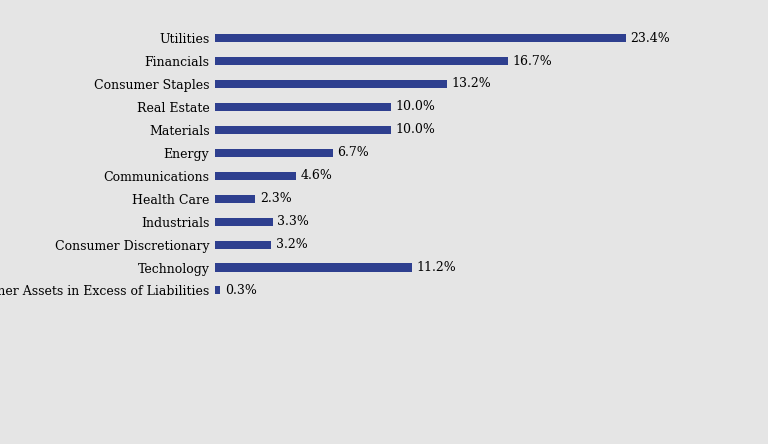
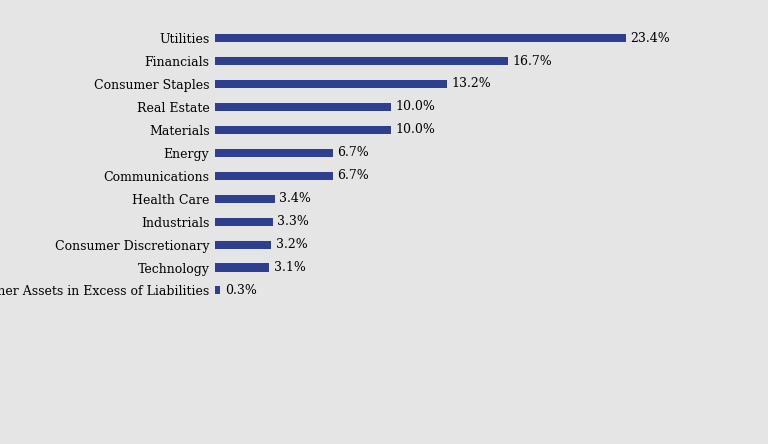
Communications: 4.6% -> 6.7%
Health Care: 2.3% -> 3.4%
Technology: 11.2% -> 3.1%
